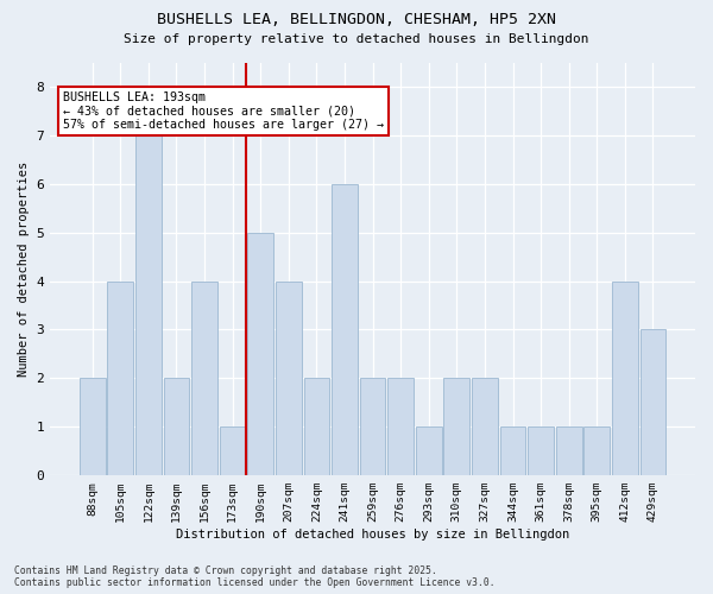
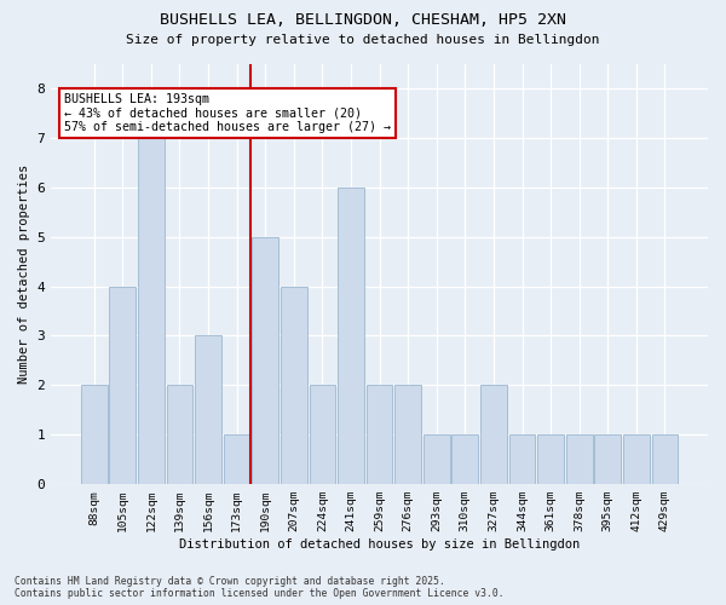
156sqm: 4 -> 3
310sqm: 2 -> 1
412sqm: 4 -> 1
429sqm: 3 -> 1
